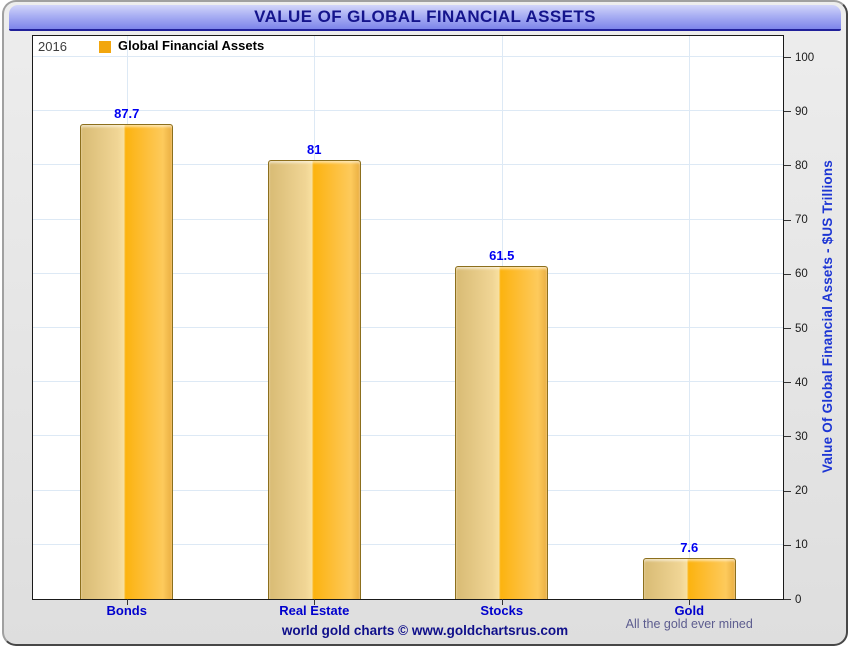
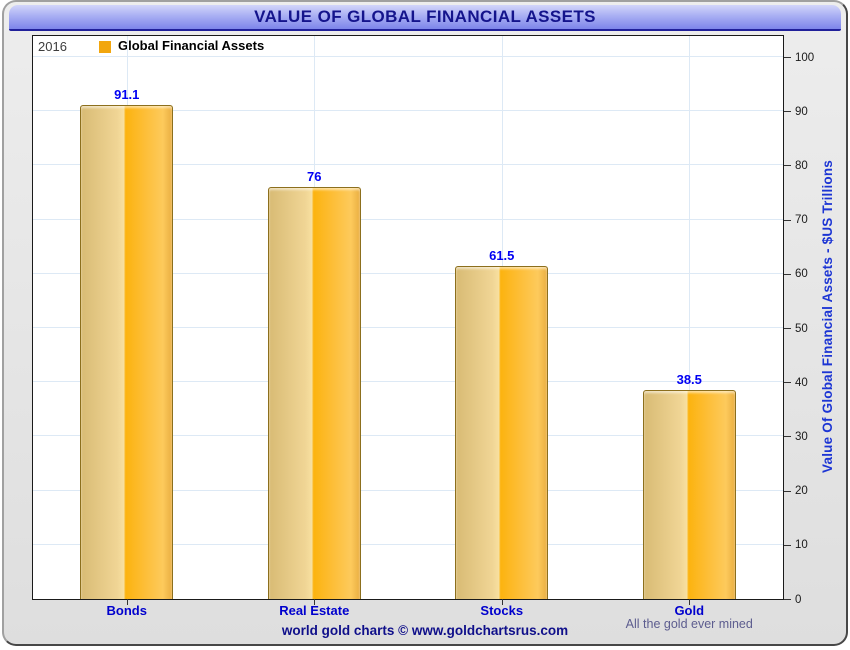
Bonds: 87.7 -> 91.1
Real Estate: 81 -> 76
Gold: 7.6 -> 38.5
